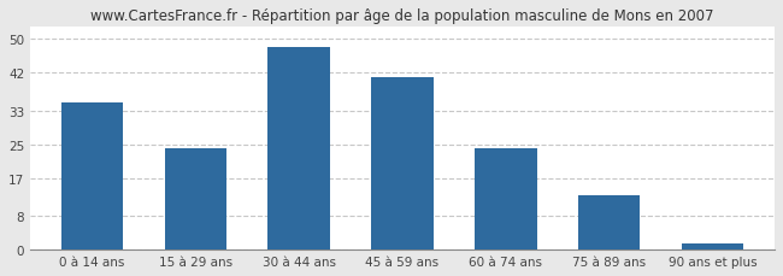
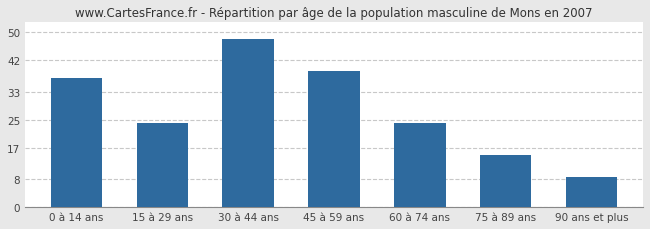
0 à 14 ans: 35.0 -> 37.0
45 à 59 ans: 41.0 -> 39.0
75 à 89 ans: 13.0 -> 15.0
90 ans et plus: 1.5 -> 8.5
